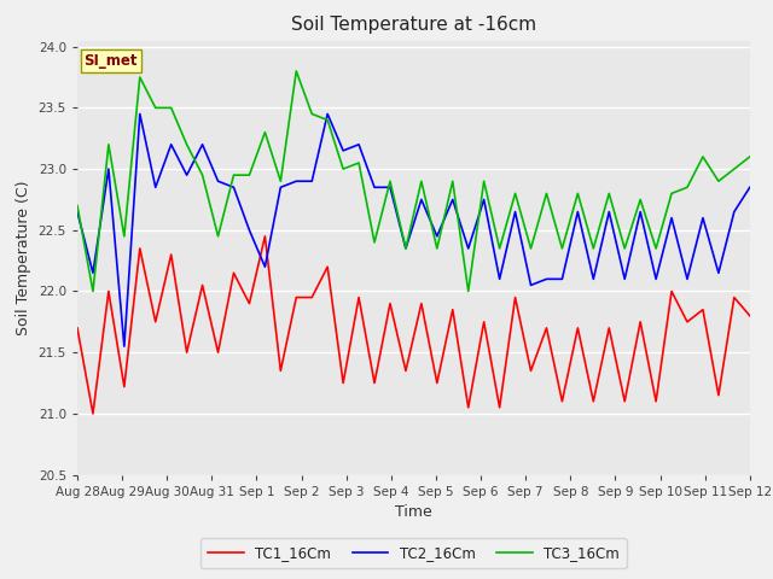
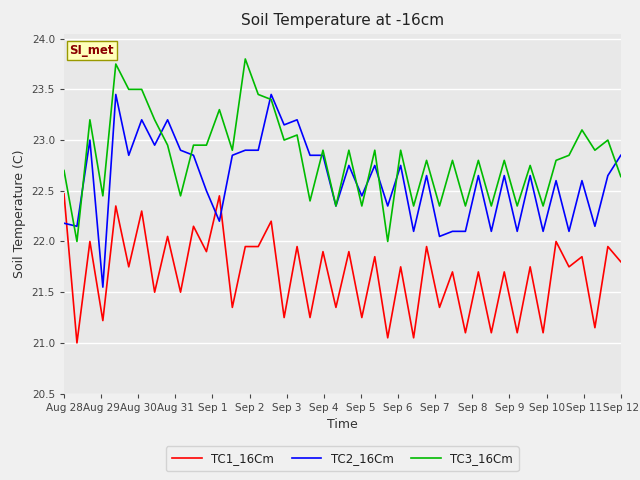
TC1_16Cm/Aug 28: 21.70 -> 22.47
TC2_16Cm/Aug 28: 22.65 -> 22.18
TC3_16Cm/Sep 12: 23.10 -> 22.64
